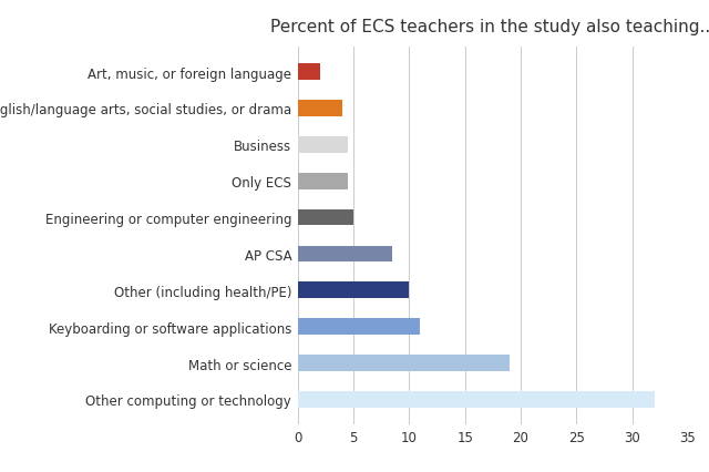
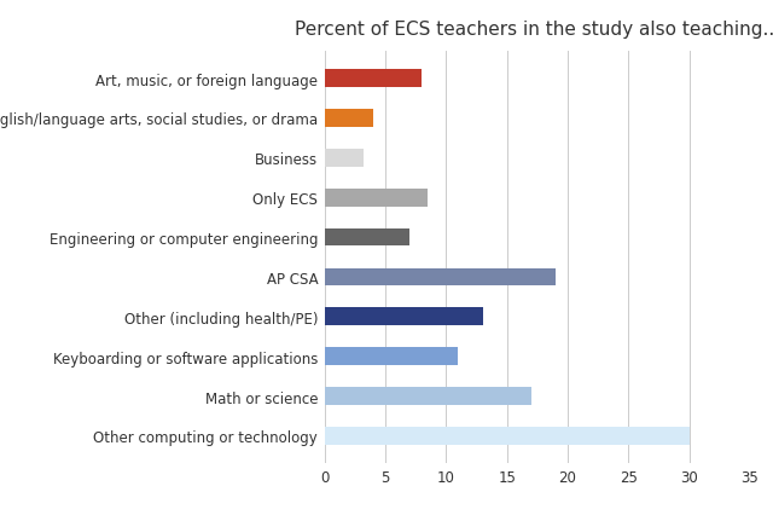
Art, music, or foreign language: 2.0 -> 8.0
Business: 4.5 -> 3.2
Only ECS: 4.5 -> 8.5
Engineering or computer engineering: 5.0 -> 7.0
AP CSA: 8.5 -> 19.0
Other (including health/PE): 10.0 -> 13.0
Math or science: 19.0 -> 17.0
Other computing or technology: 32.0 -> 30.0
